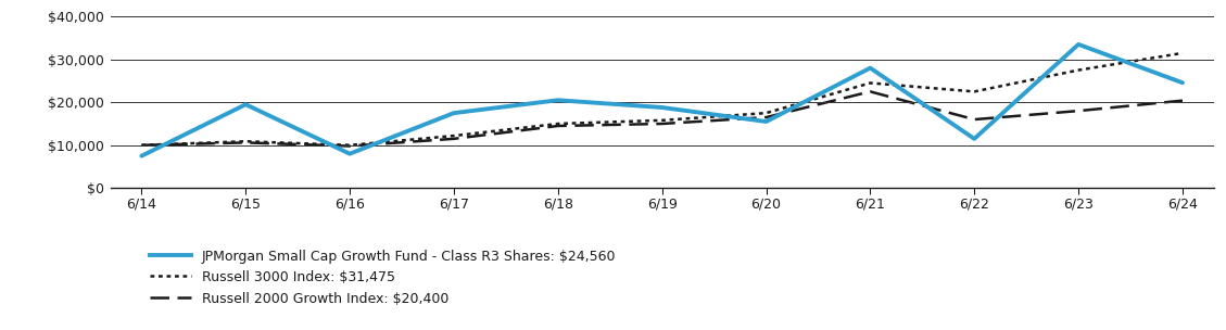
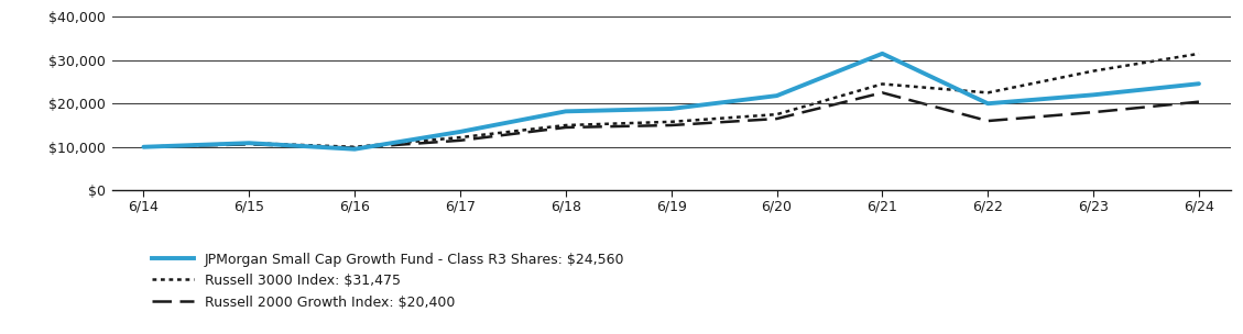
JPMorgan Small Cap Growth Fund - Class R3 Shares: $24,560/6/14: $7,500 -> $10,000
JPMorgan Small Cap Growth Fund - Class R3 Shares: $24,560/6/15: $19,500 -> $10,900
JPMorgan Small Cap Growth Fund - Class R3 Shares: $24,560/6/16: $8,000 -> $9,500
JPMorgan Small Cap Growth Fund - Class R3 Shares: $24,560/6/17: $17,500 -> $13,500
JPMorgan Small Cap Growth Fund - Class R3 Shares: $24,560/6/18: $20,500 -> $18,200
JPMorgan Small Cap Growth Fund - Class R3 Shares: $24,560/6/20: $15,500 -> $21,800
JPMorgan Small Cap Growth Fund - Class R3 Shares: $24,560/6/21: $28,000 -> $31,500
JPMorgan Small Cap Growth Fund - Class R3 Shares: $24,560/6/22: $11,500 -> $20,000
JPMorgan Small Cap Growth Fund - Class R3 Shares: $24,560/6/23: $33,500 -> $22,000
